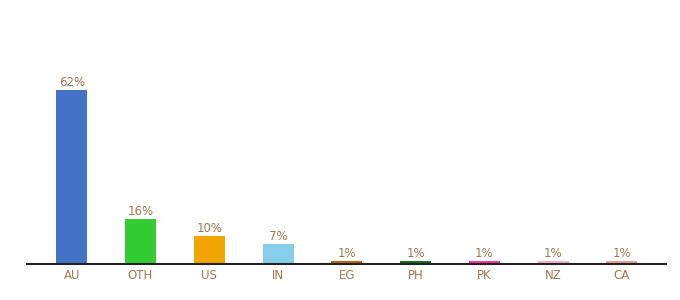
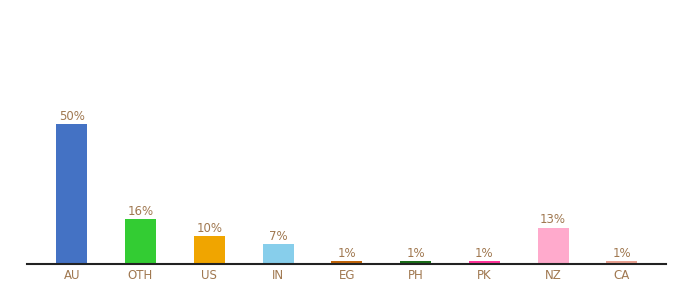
AU: 62% -> 50%
NZ: 1% -> 13%
